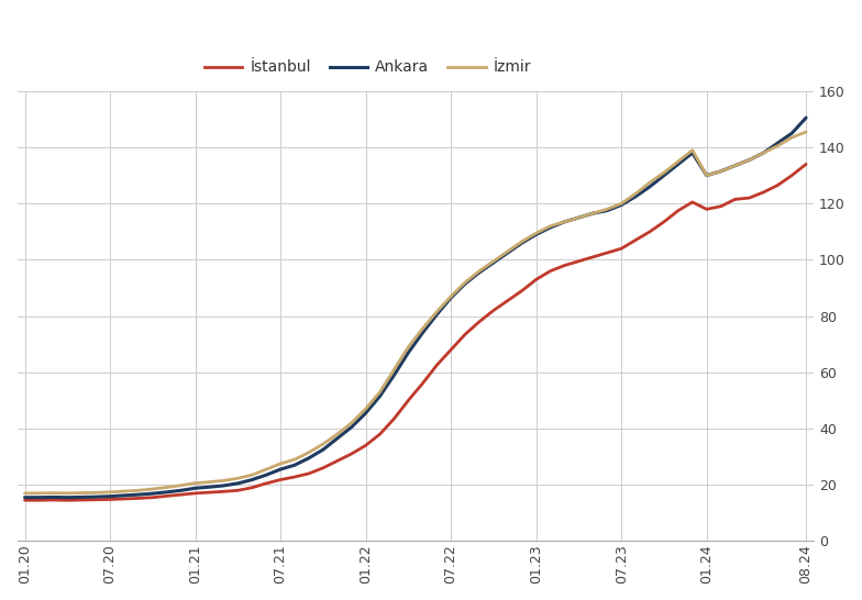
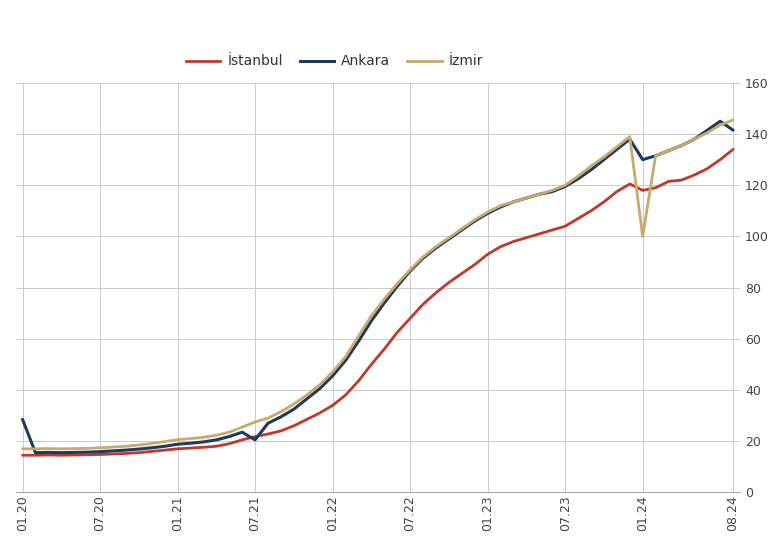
Ankara/01.20: 15.5 -> 28.5
Ankara/07.21: 25.5 -> 20.5
İzmir/01.24: 130.0 -> 100.0
Ankara/08.24: 150.5 -> 141.5
